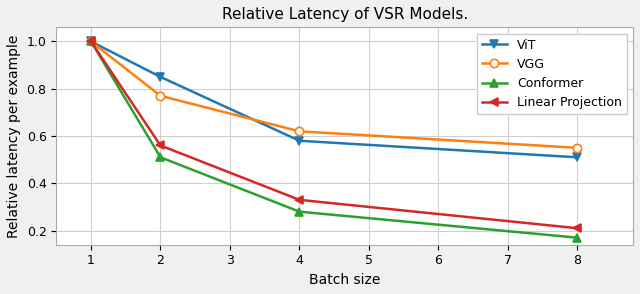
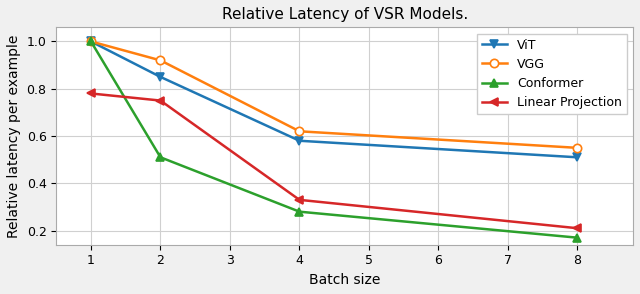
Linear Projection/1: 1.00 -> 0.78
VGG/2: 0.77 -> 0.92
Linear Projection/2: 0.56 -> 0.75
